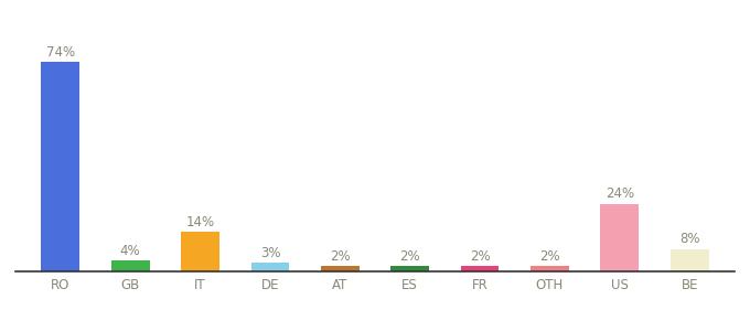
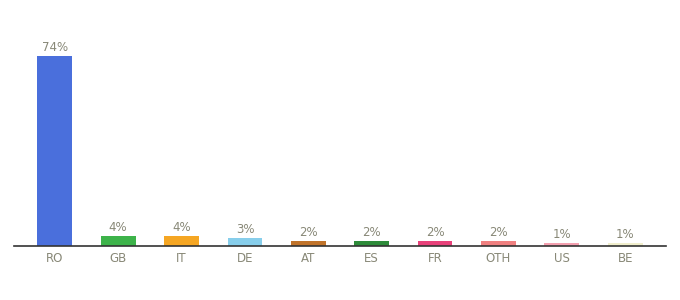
IT: 14% -> 4%
US: 24% -> 1%
BE: 8% -> 1%
